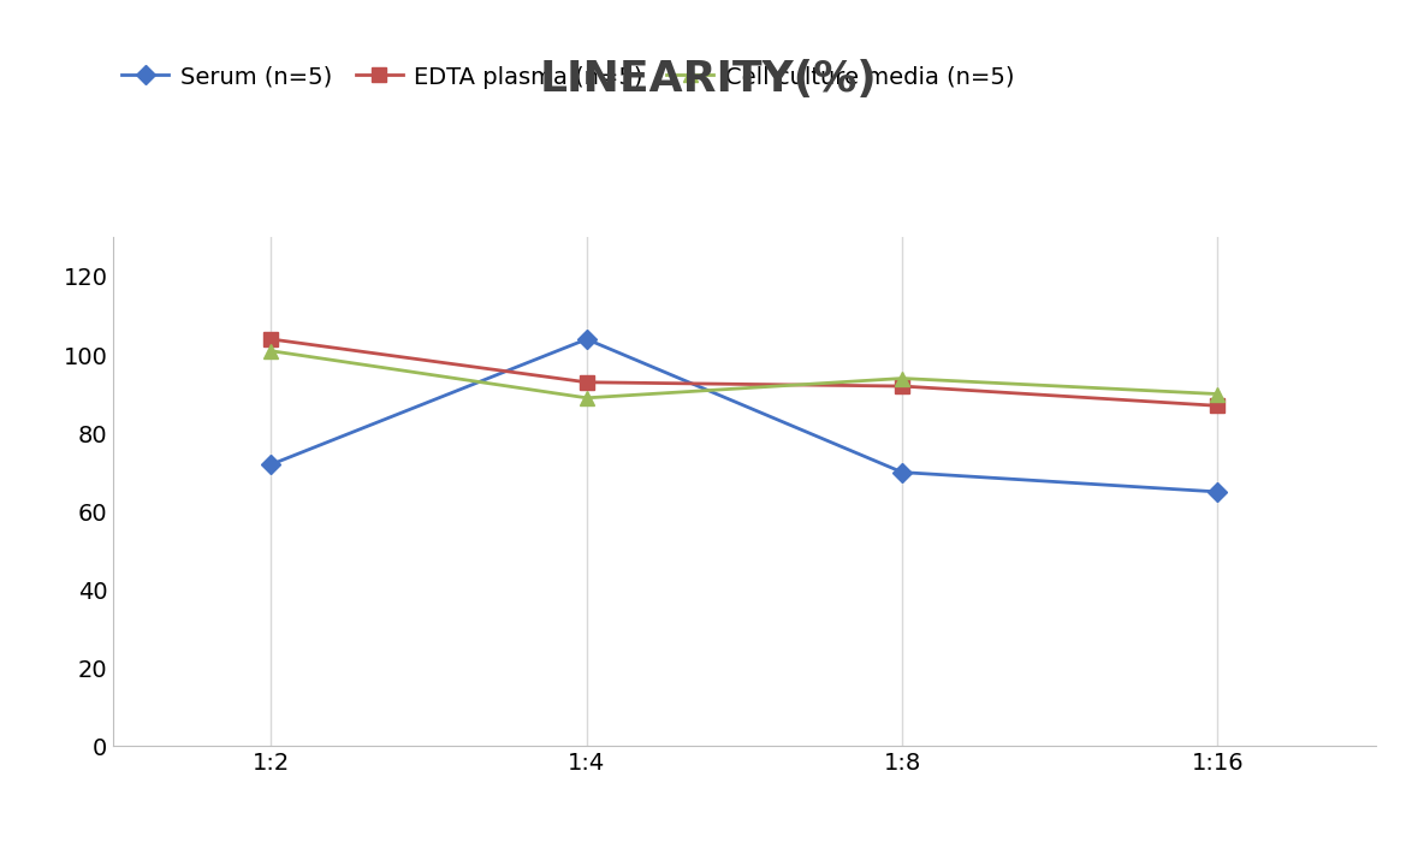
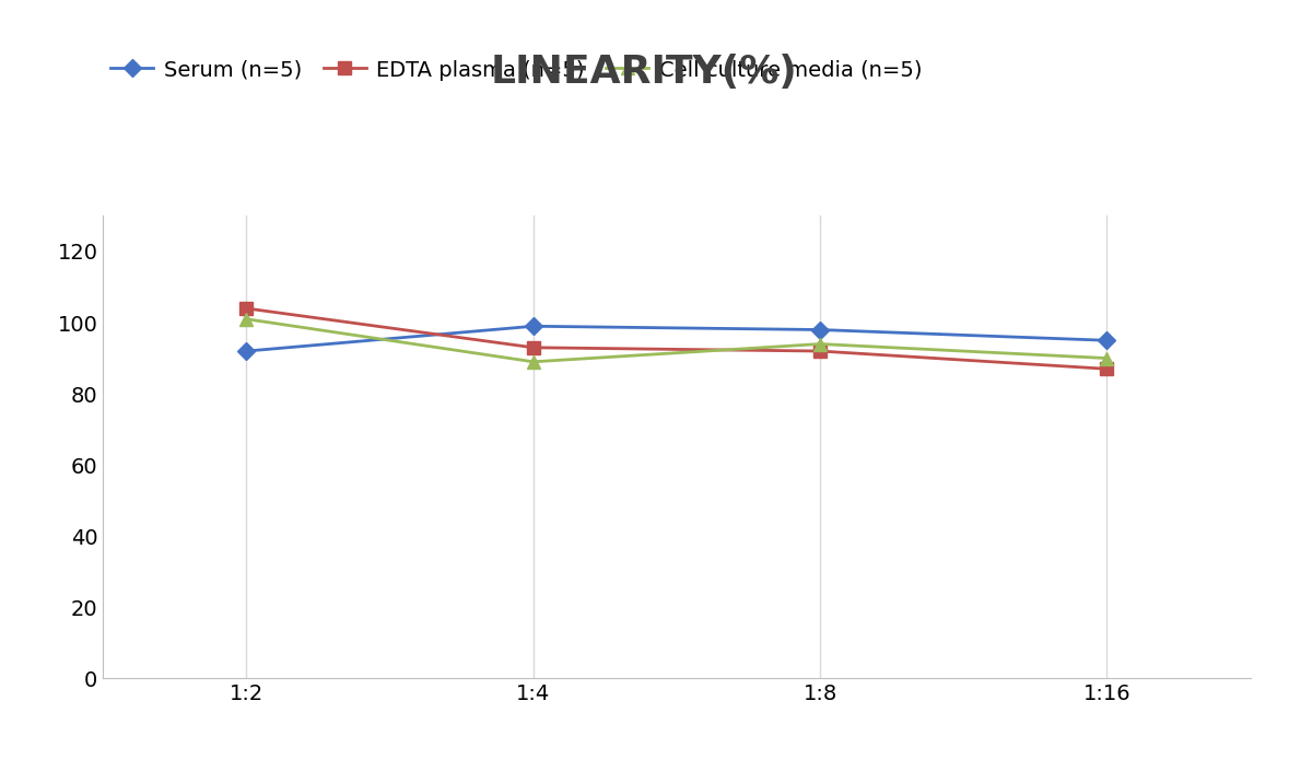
Serum (n=5)/1:2: 72 -> 92
Serum (n=5)/1:4: 104 -> 99
Serum (n=5)/1:8: 70 -> 98
Serum (n=5)/1:16: 65 -> 95
